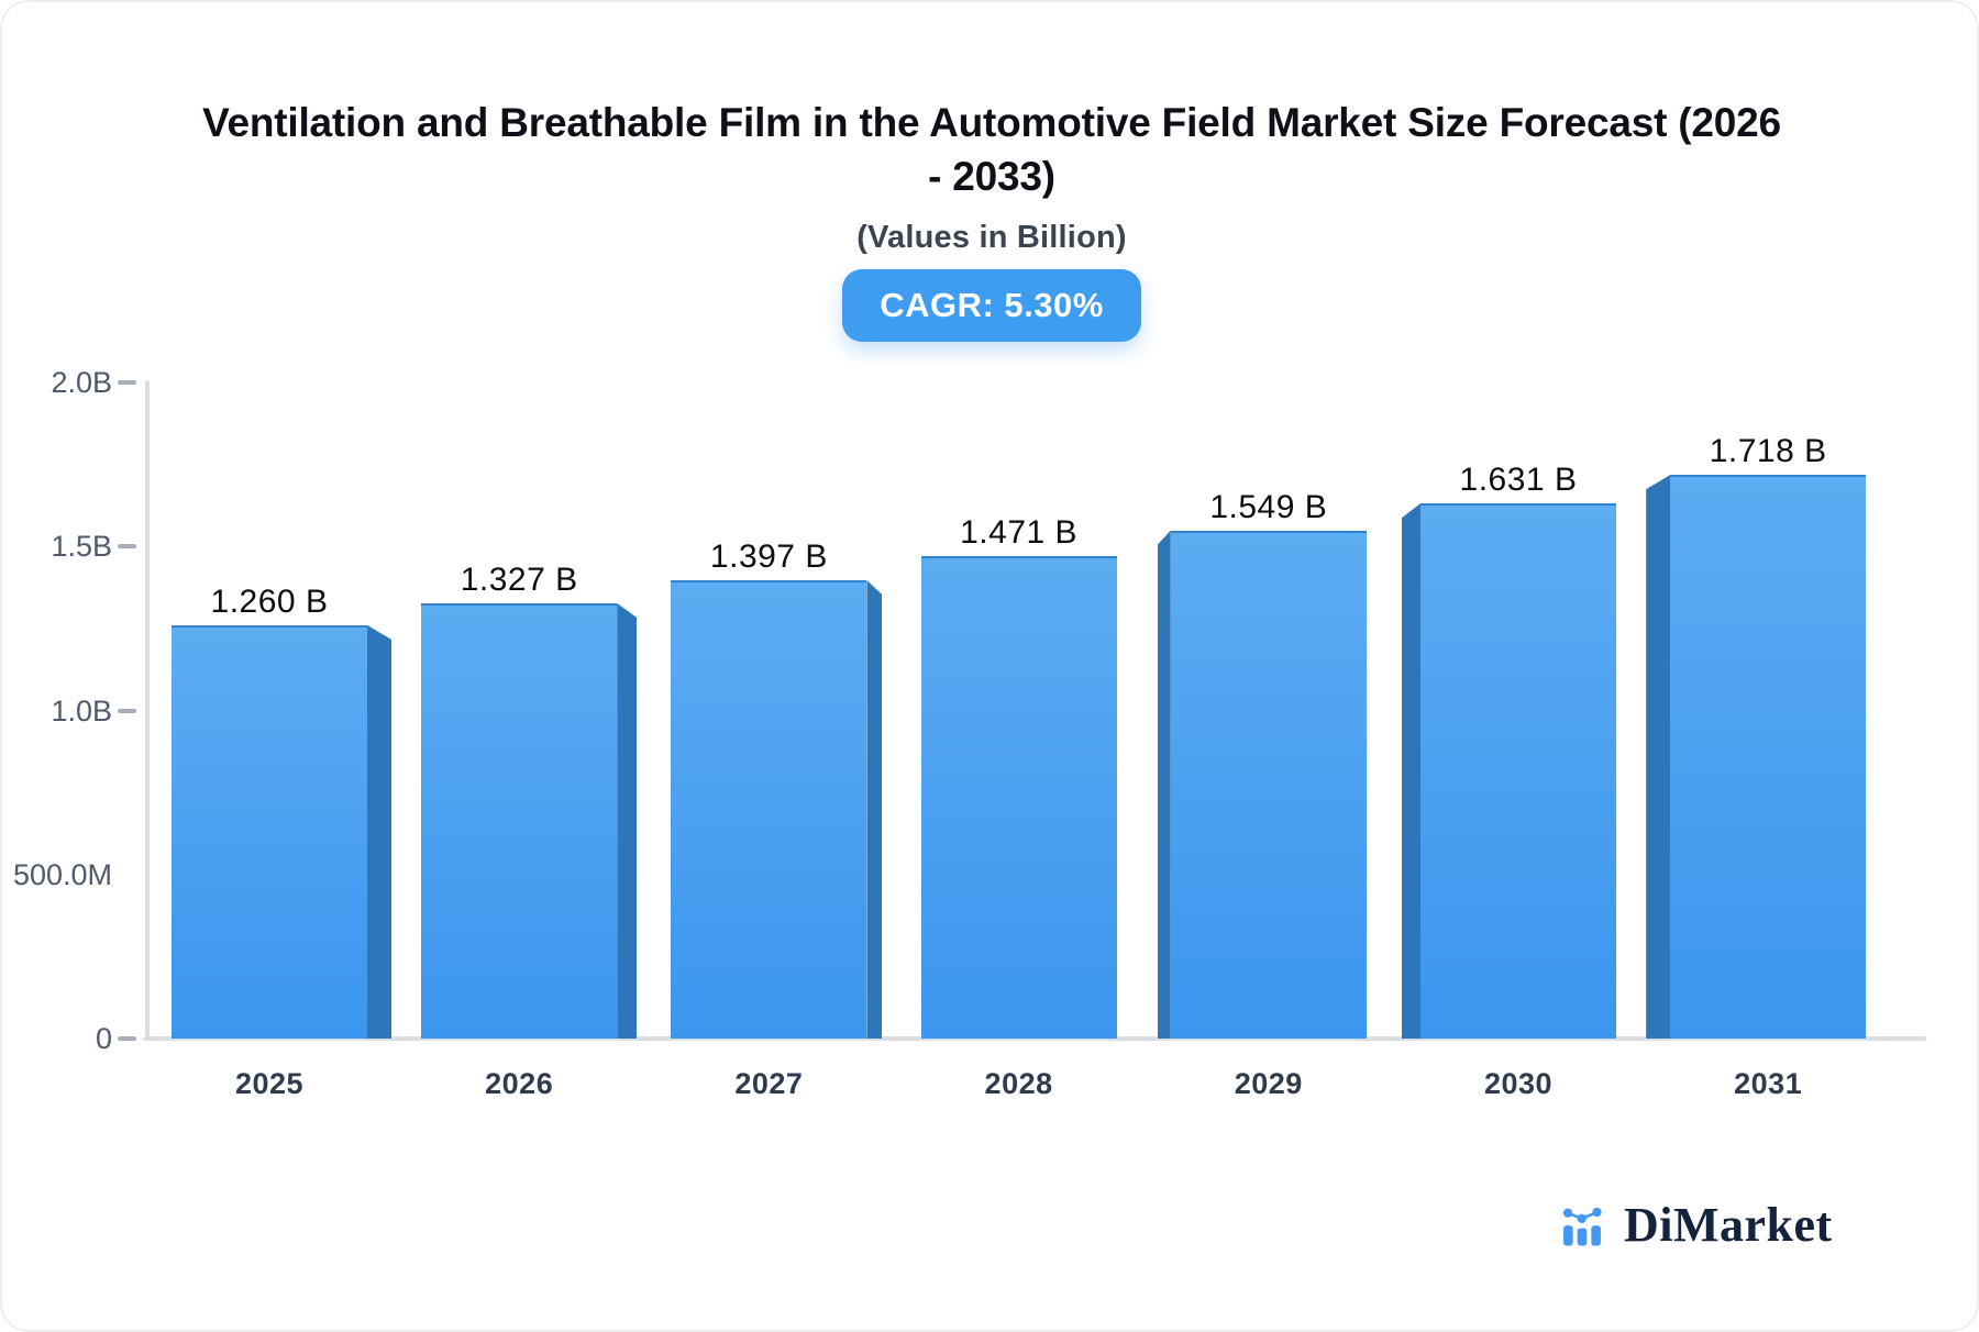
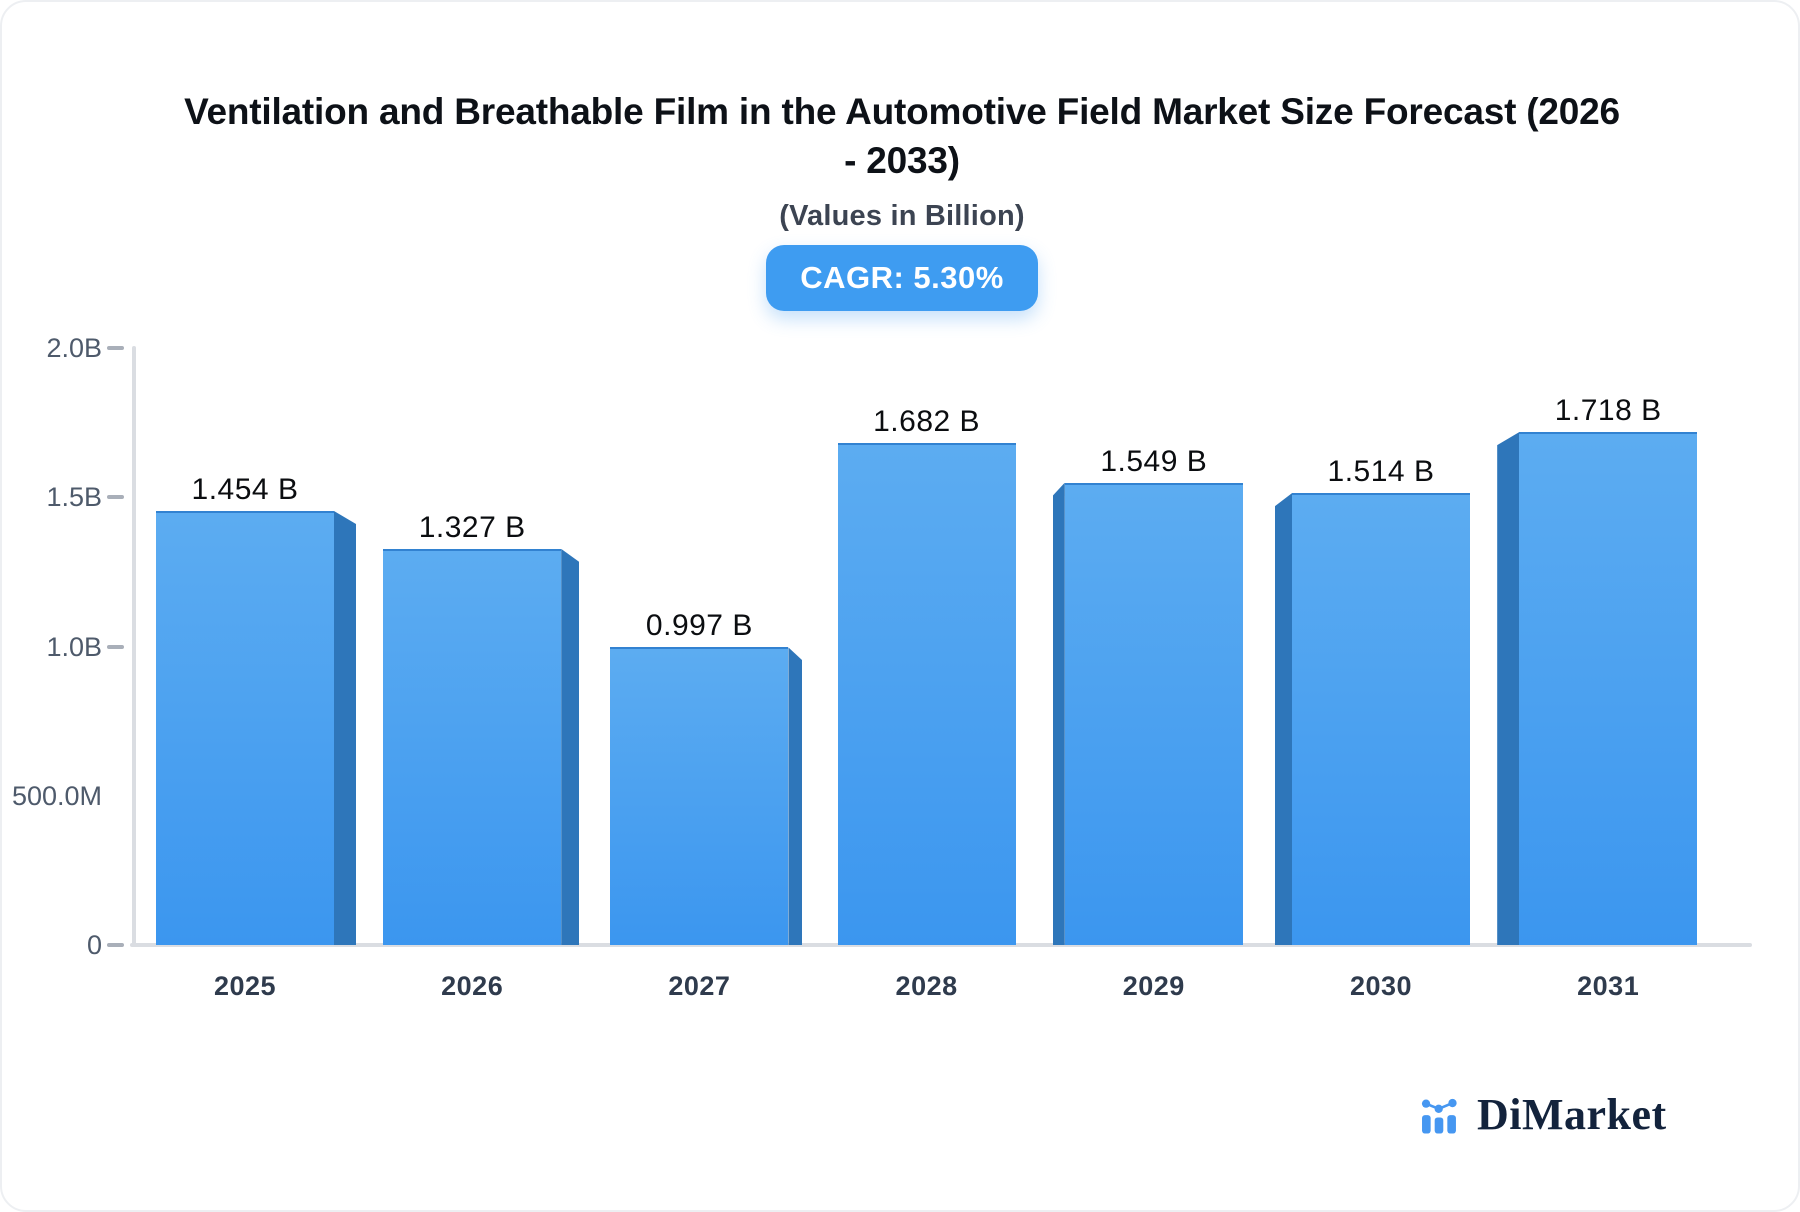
2025: 1.260 -> 1.454
2027: 1.397 -> 0.997
2028: 1.471 -> 1.682
2030: 1.631 -> 1.514
